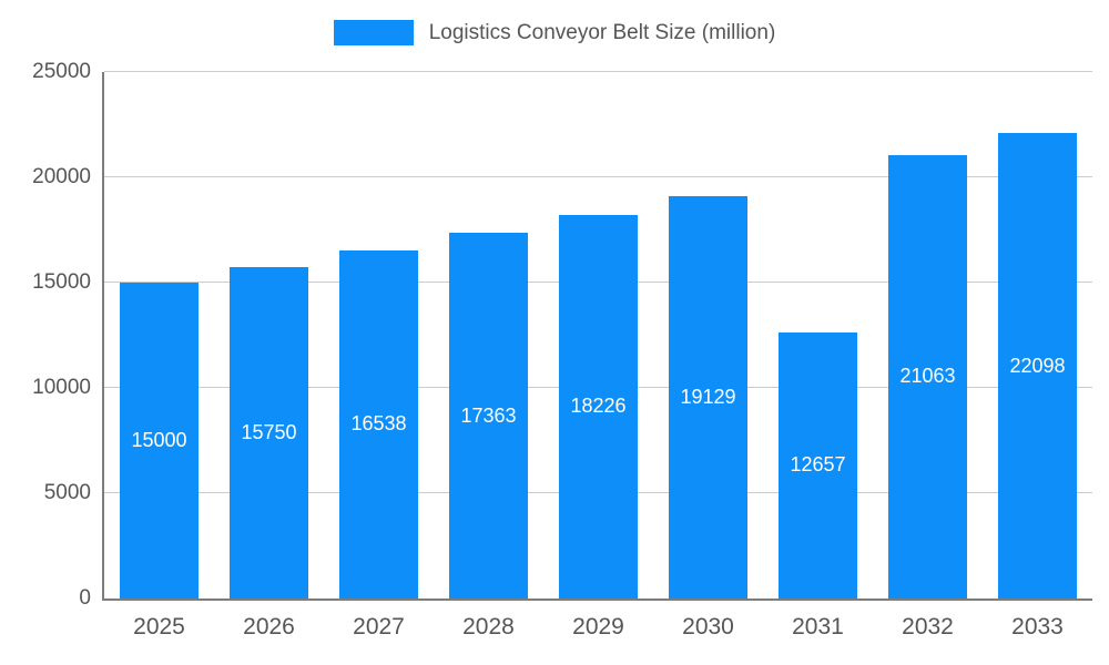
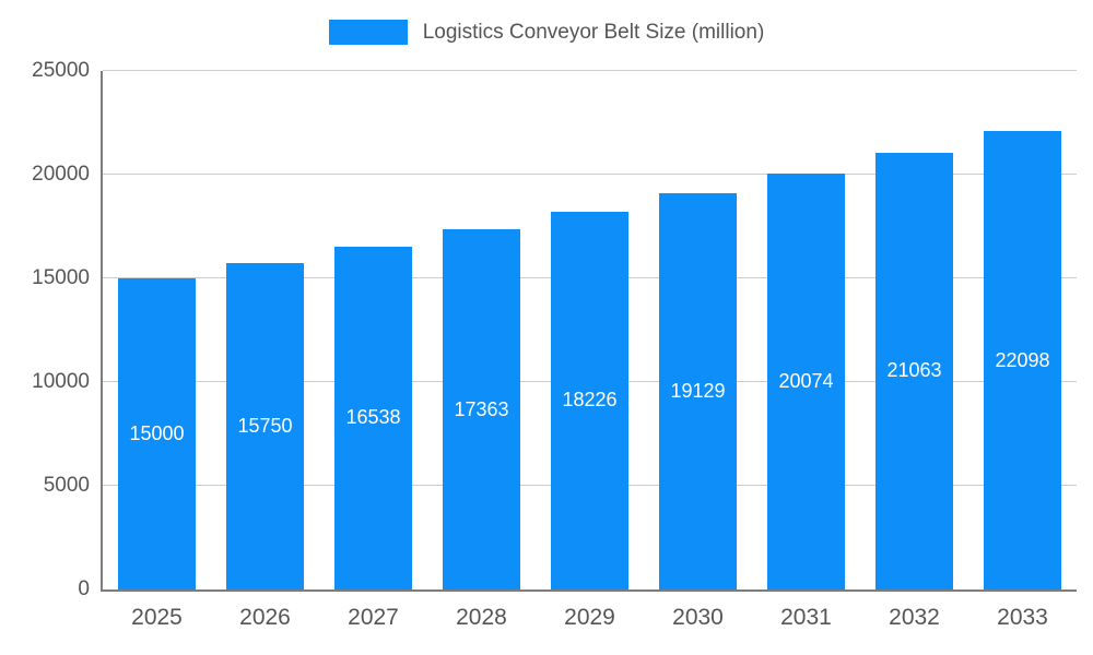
2031: 12657 -> 20074
